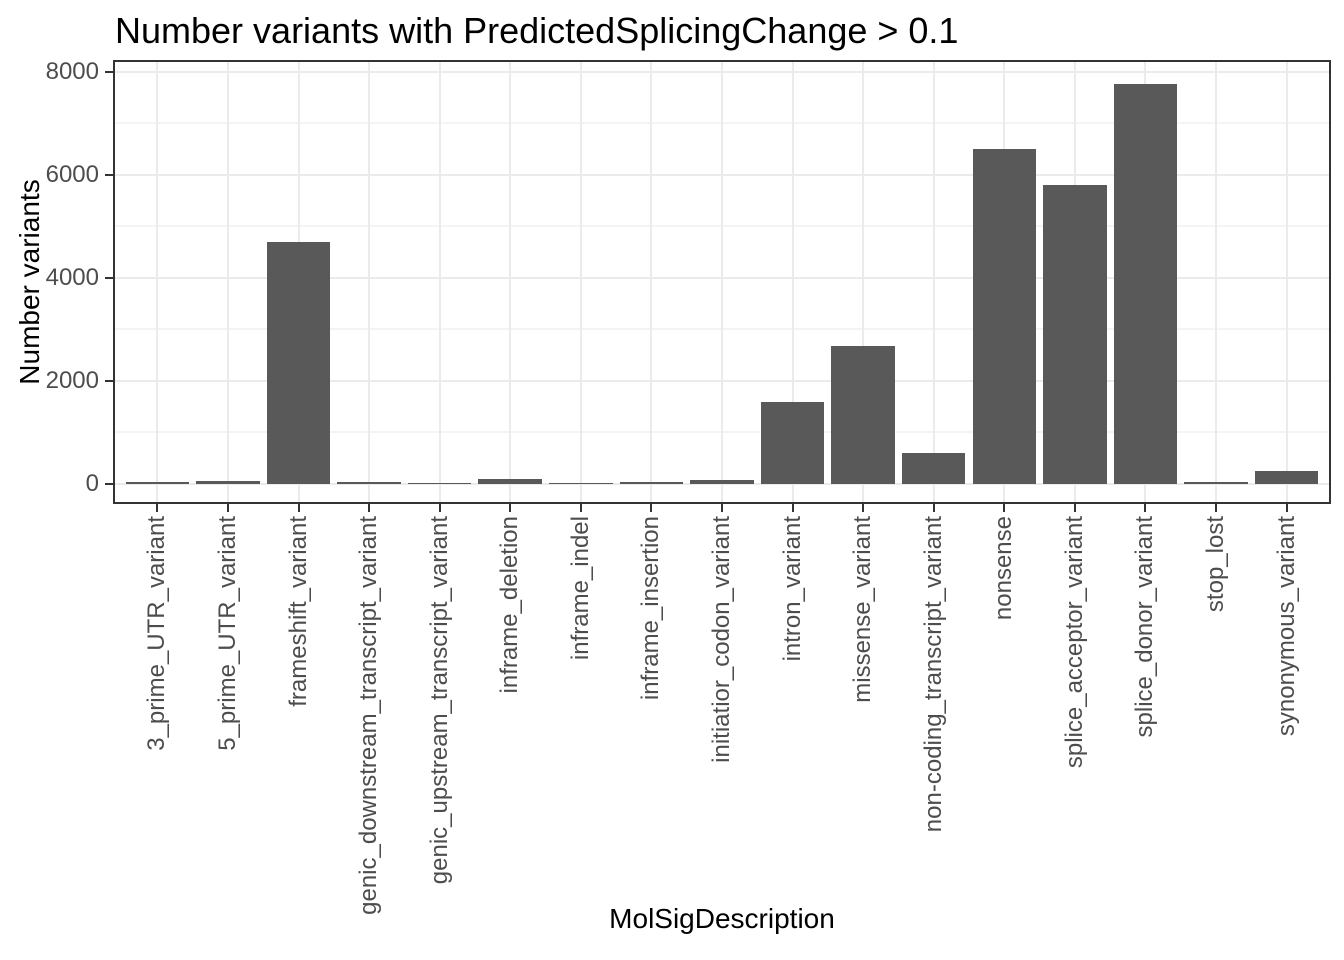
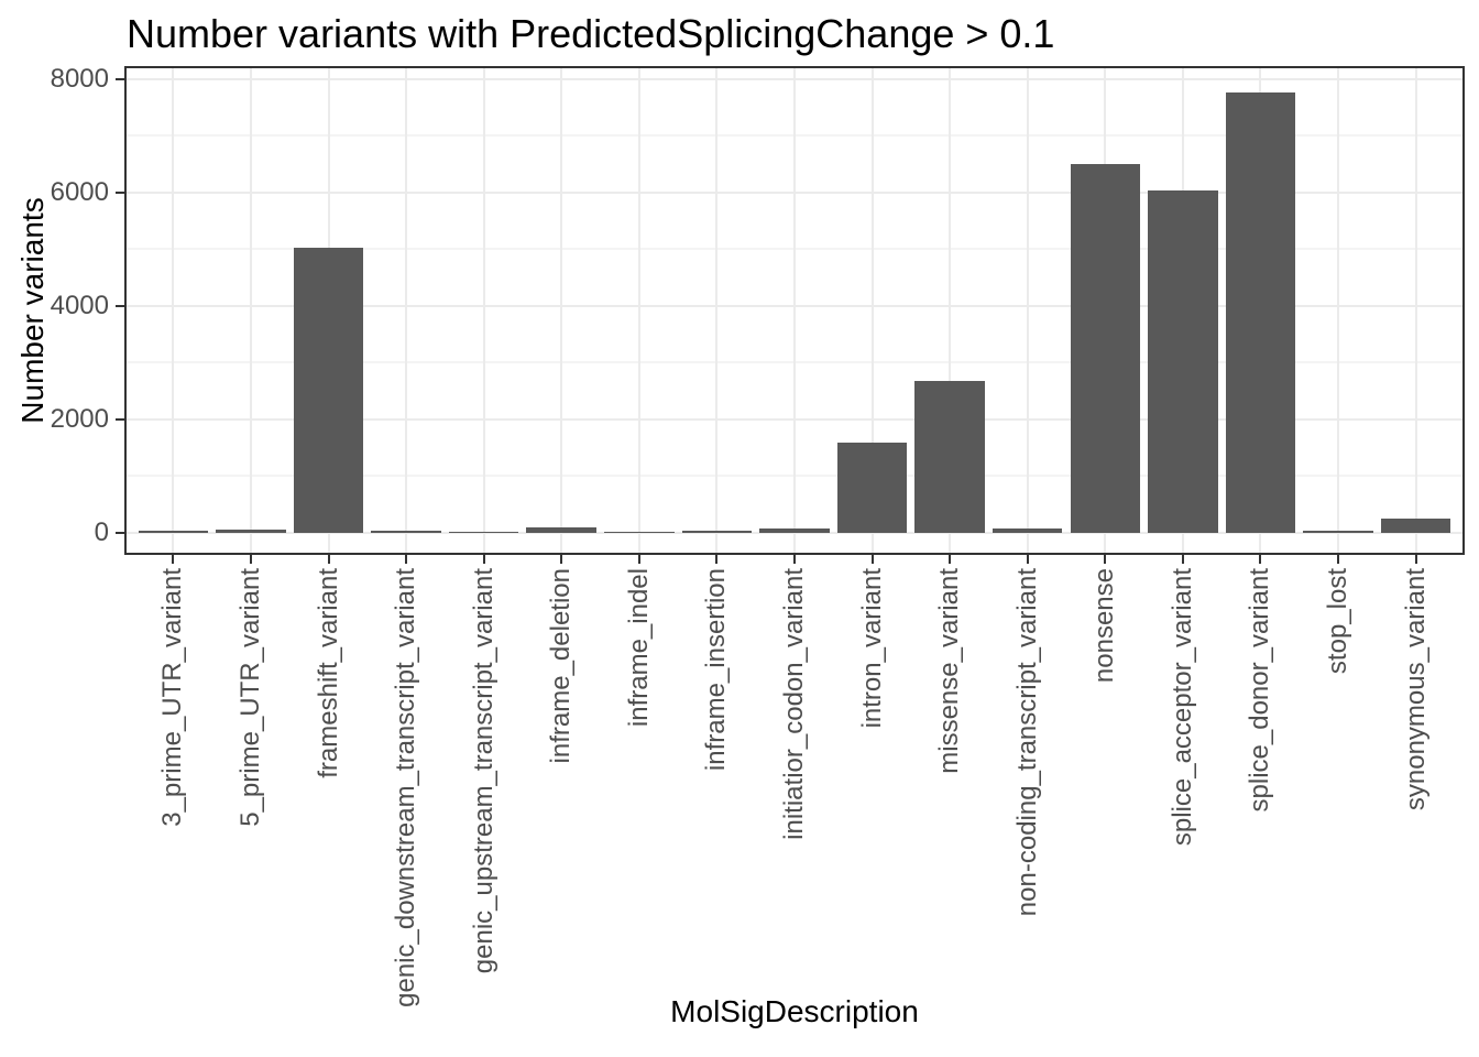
frameshift_variant: 4700 -> 5000
non-coding_transcript_variant: 600 -> 100
splice_acceptor_variant: 5800 -> 6000
